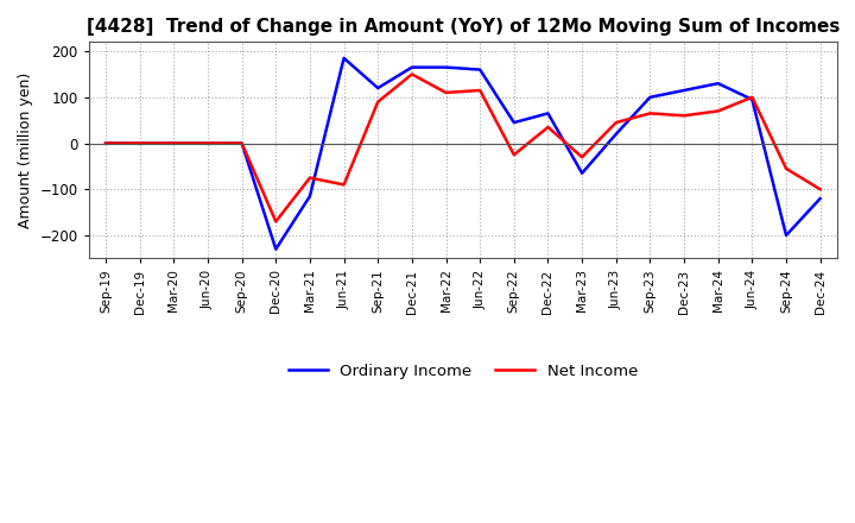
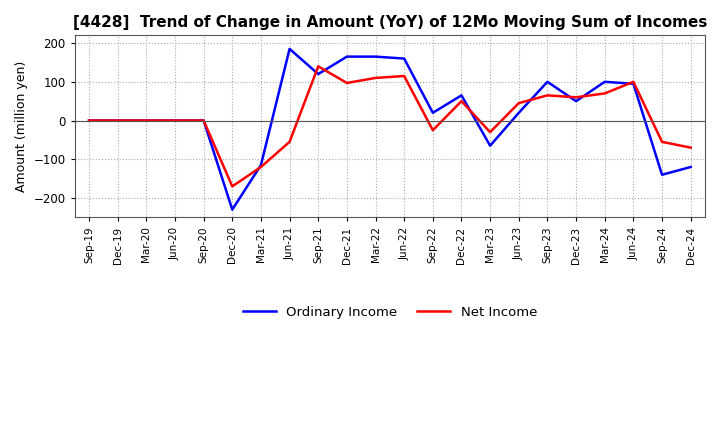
Net Income/Mar-21: -75 -> -120
Net Income/Jun-21: -90 -> -55
Net Income/Sep-21: 90 -> 140
Net Income/Dec-21: 150 -> 97
Ordinary Income/Sep-22: 45 -> 20
Net Income/Dec-22: 35 -> 50
Ordinary Income/Dec-23: 115 -> 50
Ordinary Income/Mar-24: 130 -> 100
Ordinary Income/Sep-24: -200 -> -140
Net Income/Dec-24: -100 -> -70
